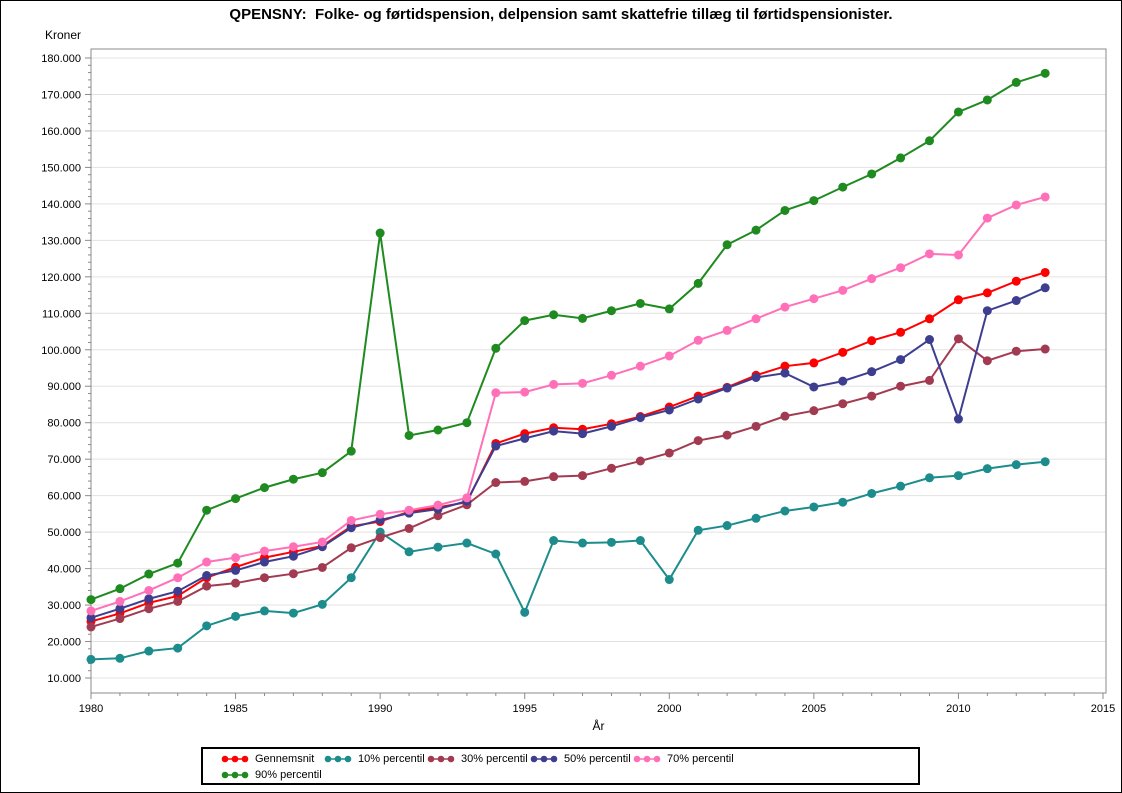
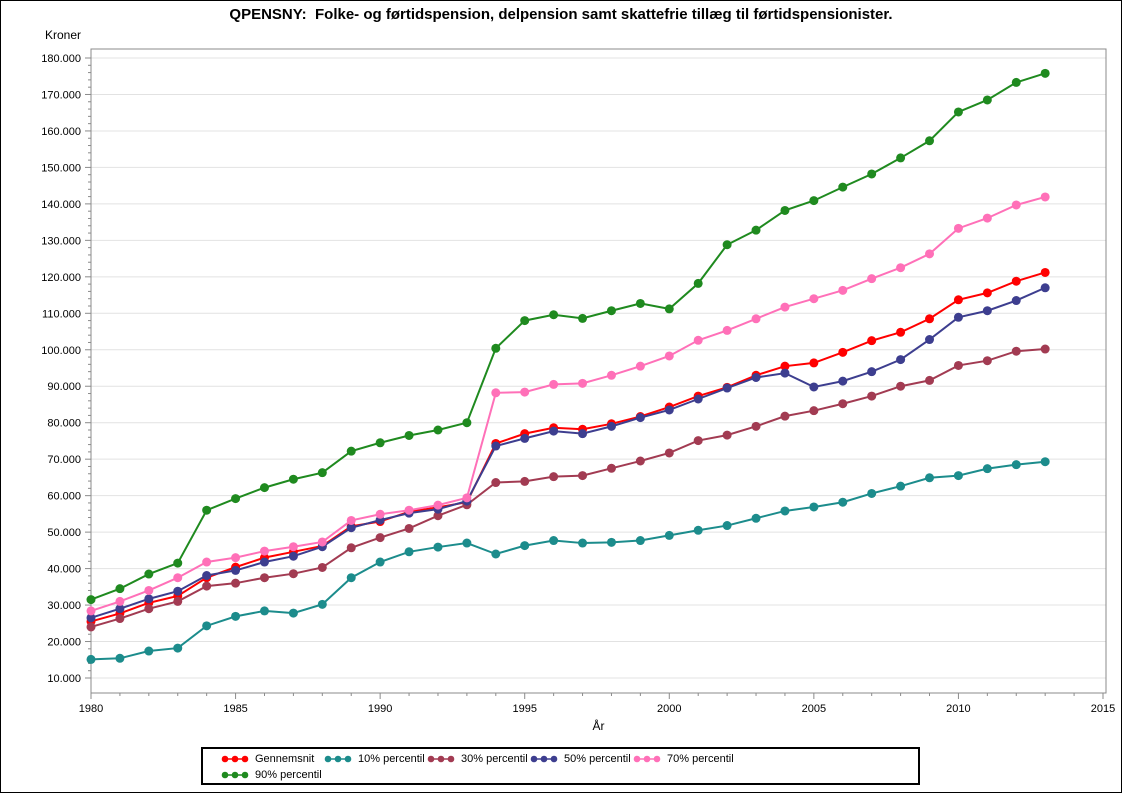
10% percentil/1990: 50000 -> 42000
90% percentil/1990: 132000 -> 74000
10% percentil/1995: 28000 -> 46000
10% percentil/2000: 37000 -> 49000
30% percentil/2010: 103000 -> 96000
50% percentil/2010: 81000 -> 109000
70% percentil/2010: 126000 -> 133000
